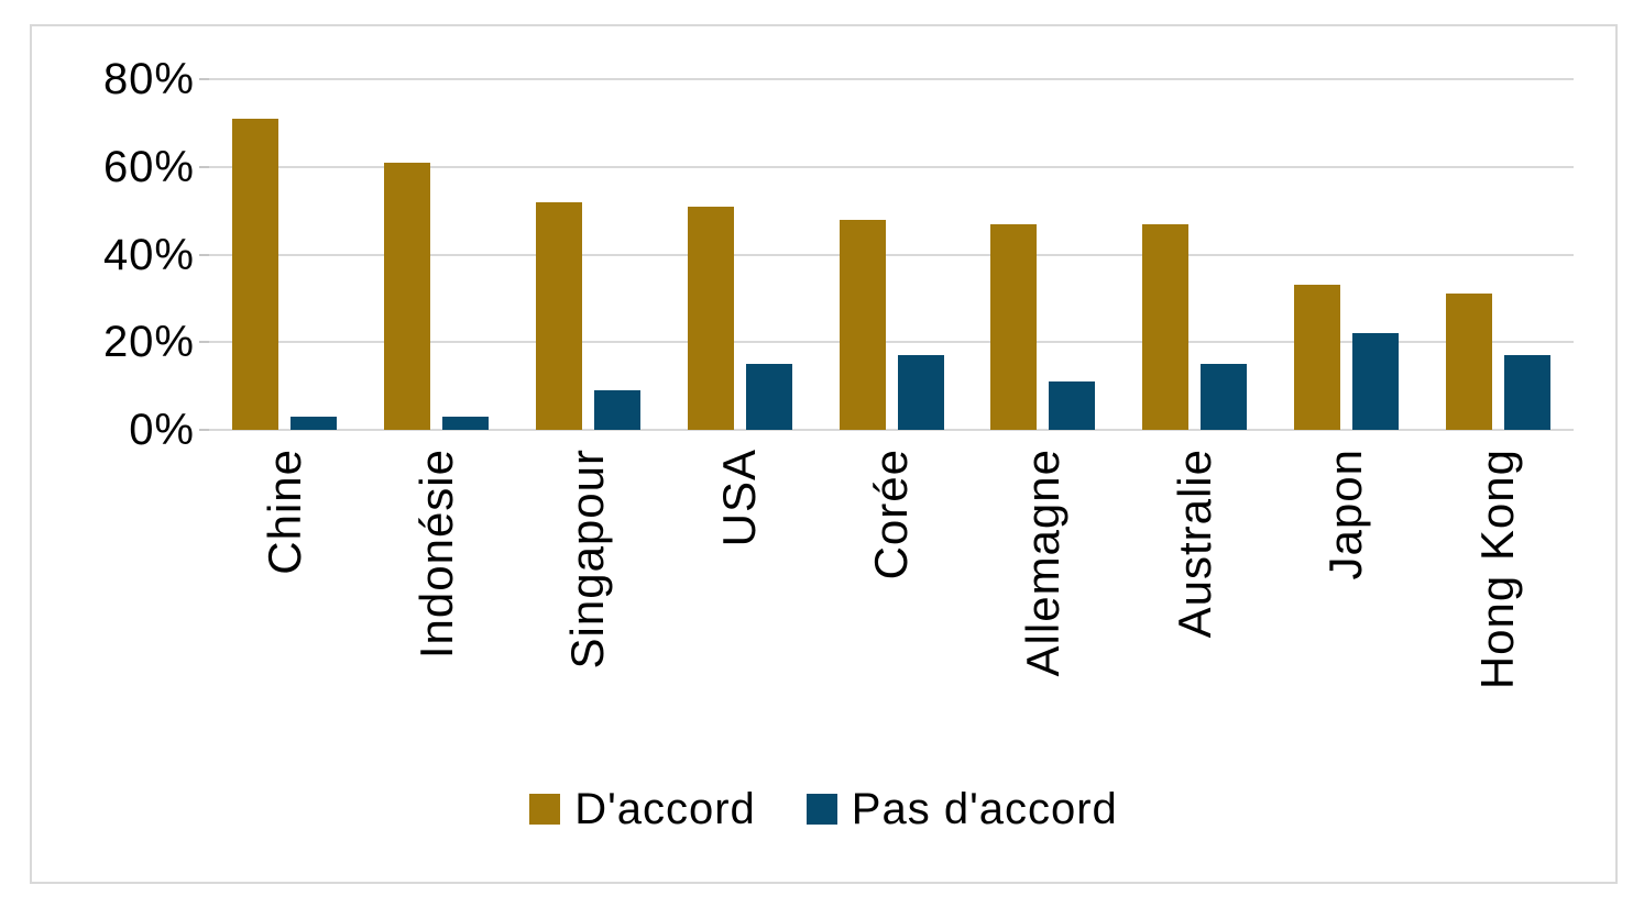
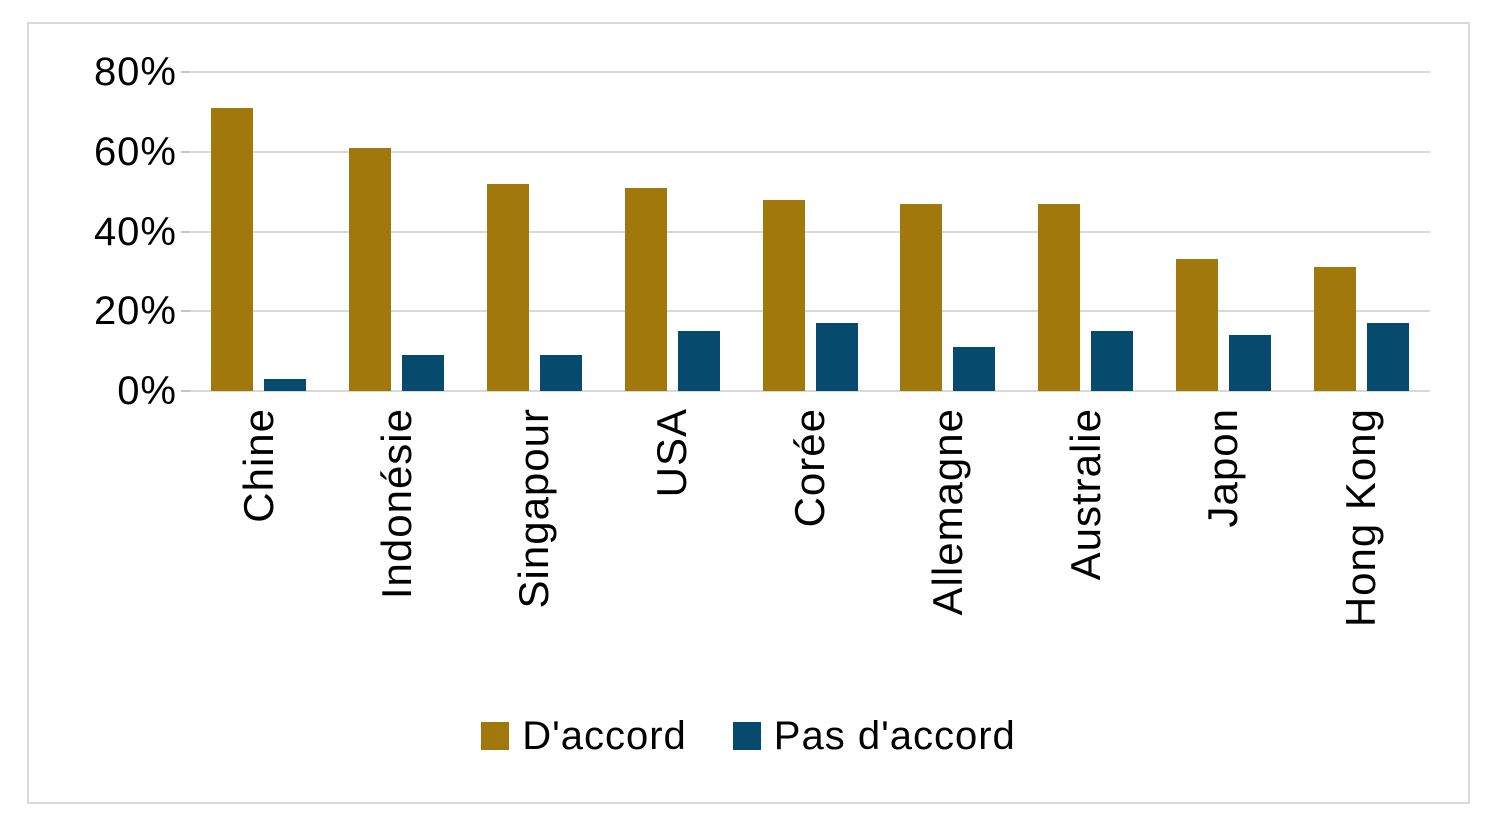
Pas d'accord/Indonésie: 3% -> 9%
Pas d'accord/Japon: 22% -> 14%
